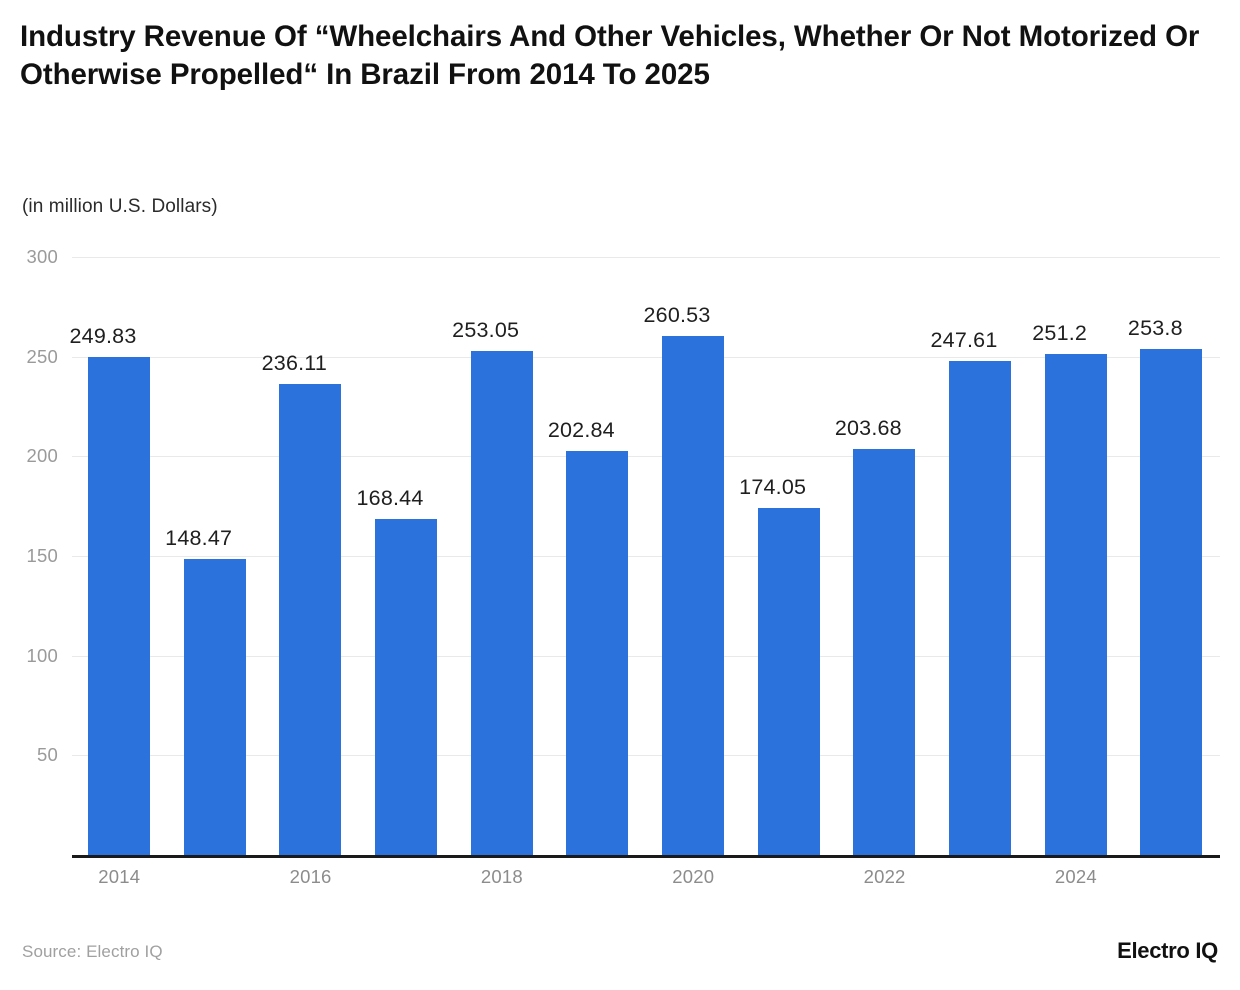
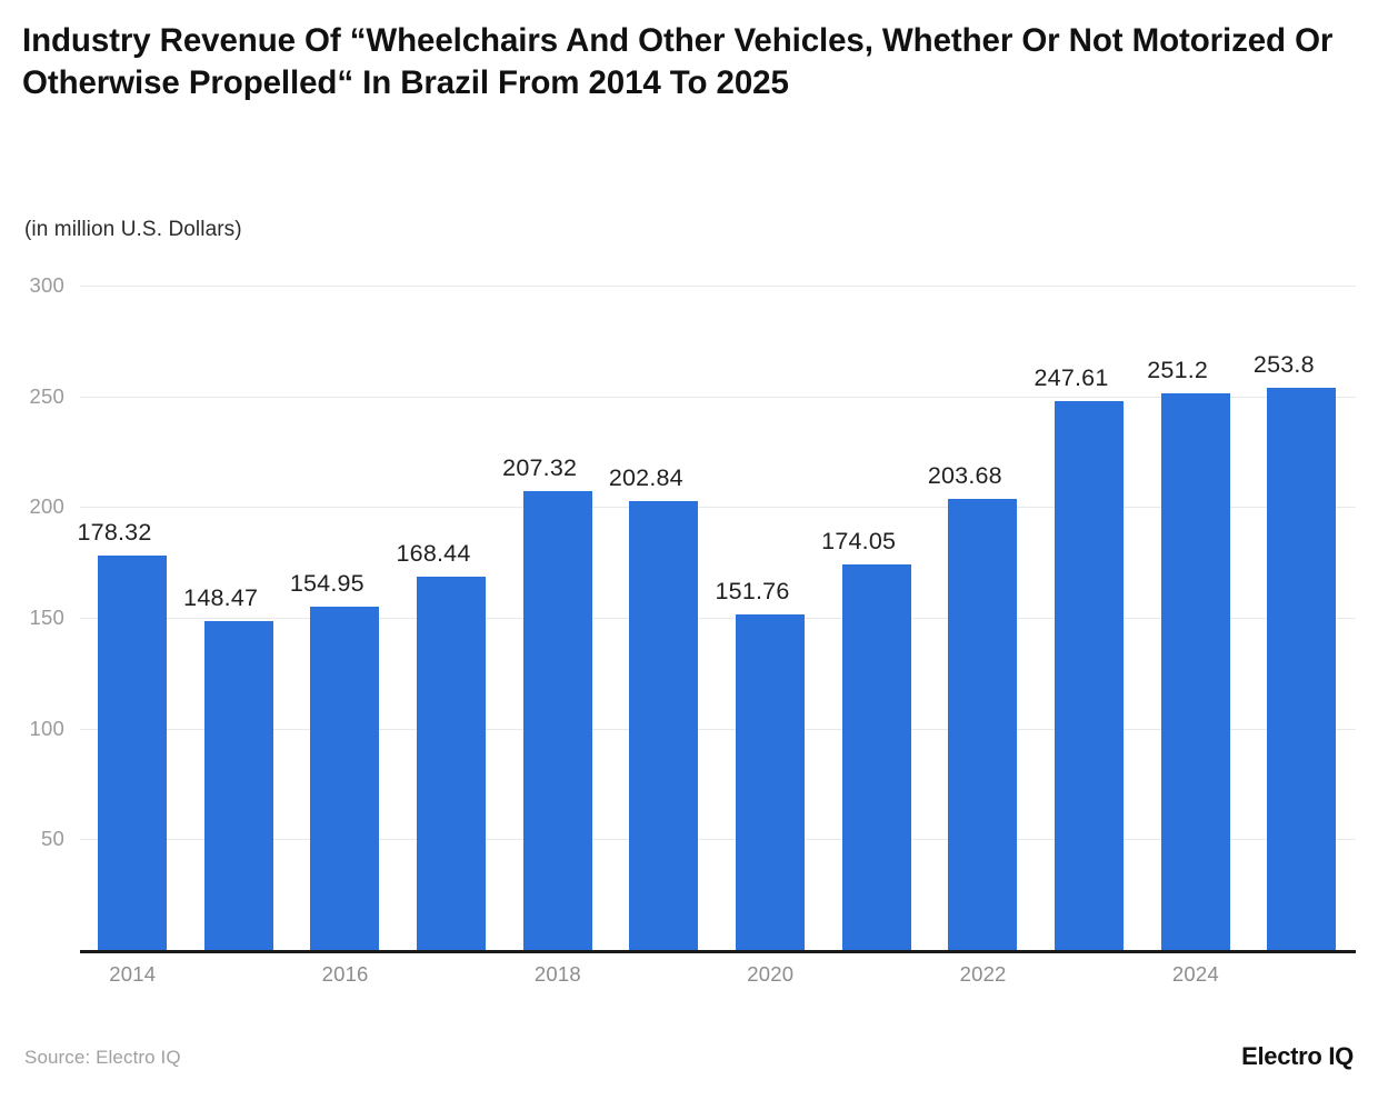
2014: 249.83 -> 178.32
2016: 236.11 -> 154.95
2018: 253.05 -> 207.32
2020: 260.53 -> 151.76
